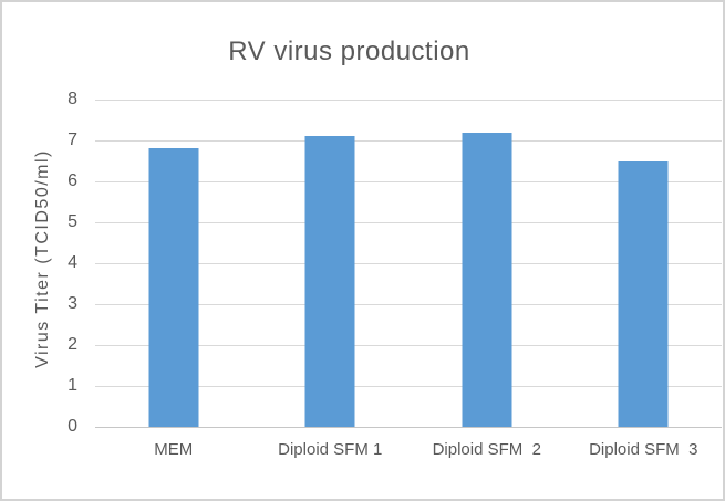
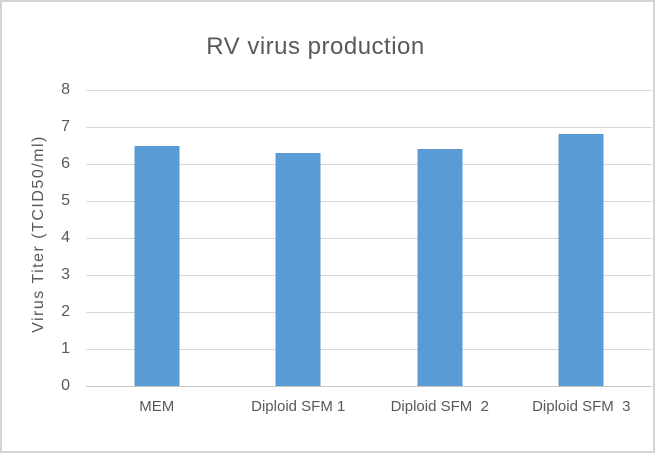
MEM: 6.8 -> 6.5
Diploid SFM 1: 7.1 -> 6.3
Diploid SFM 2: 7.2 -> 6.4
Diploid SFM 3: 6.5 -> 6.8
